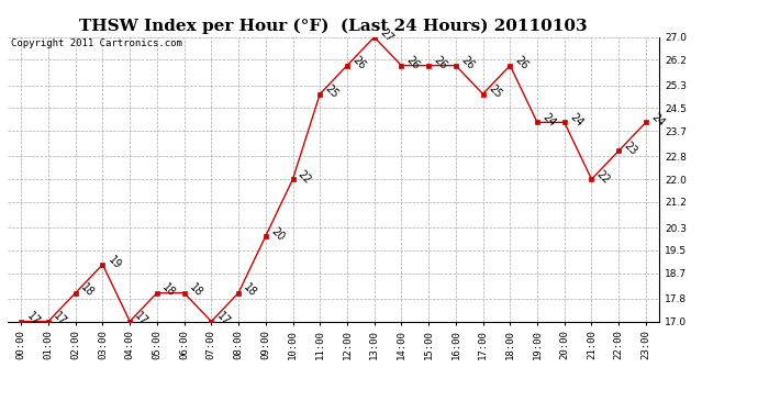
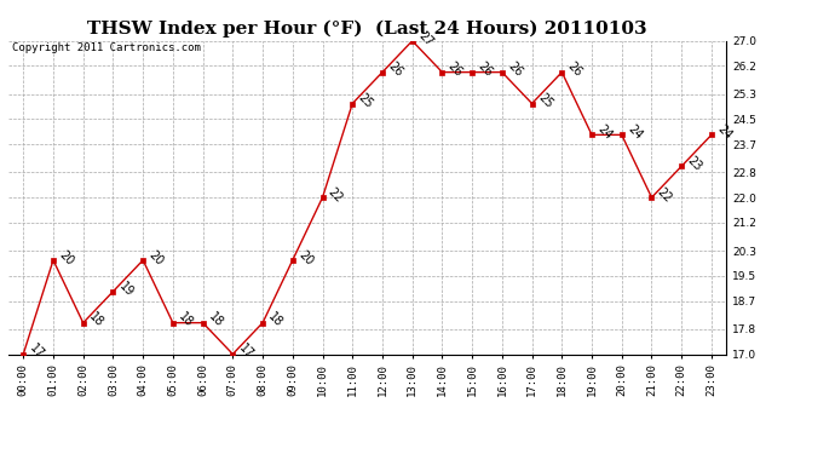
01:00: 17 -> 20
04:00: 17 -> 20
